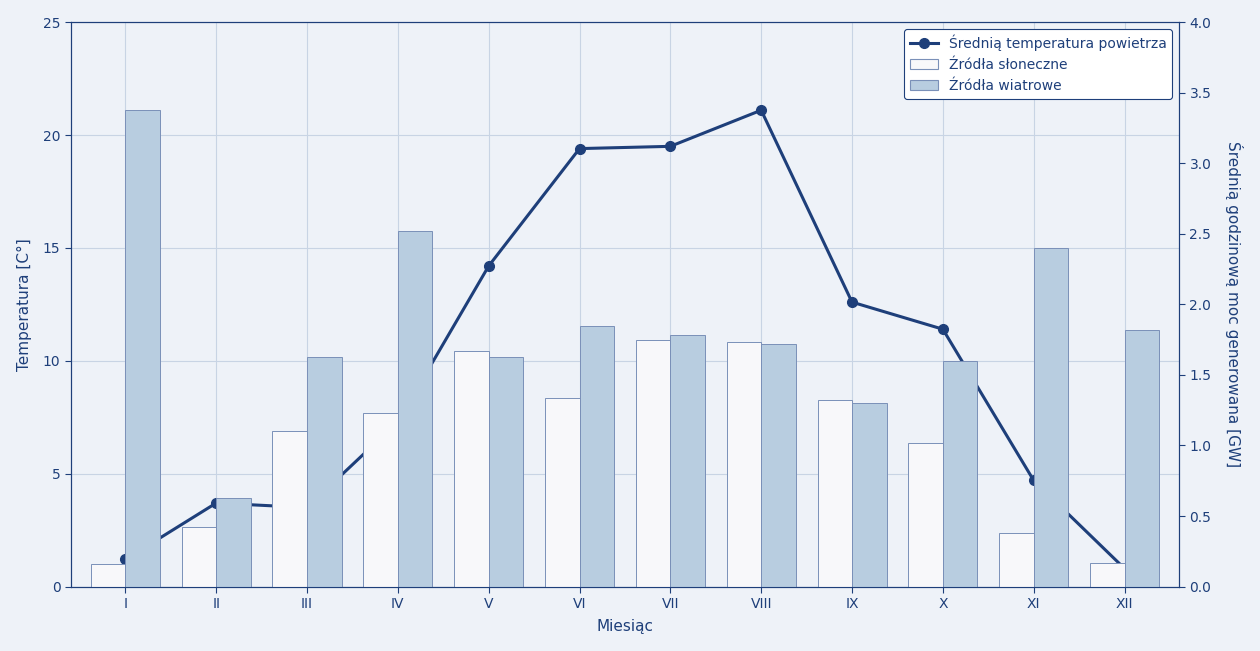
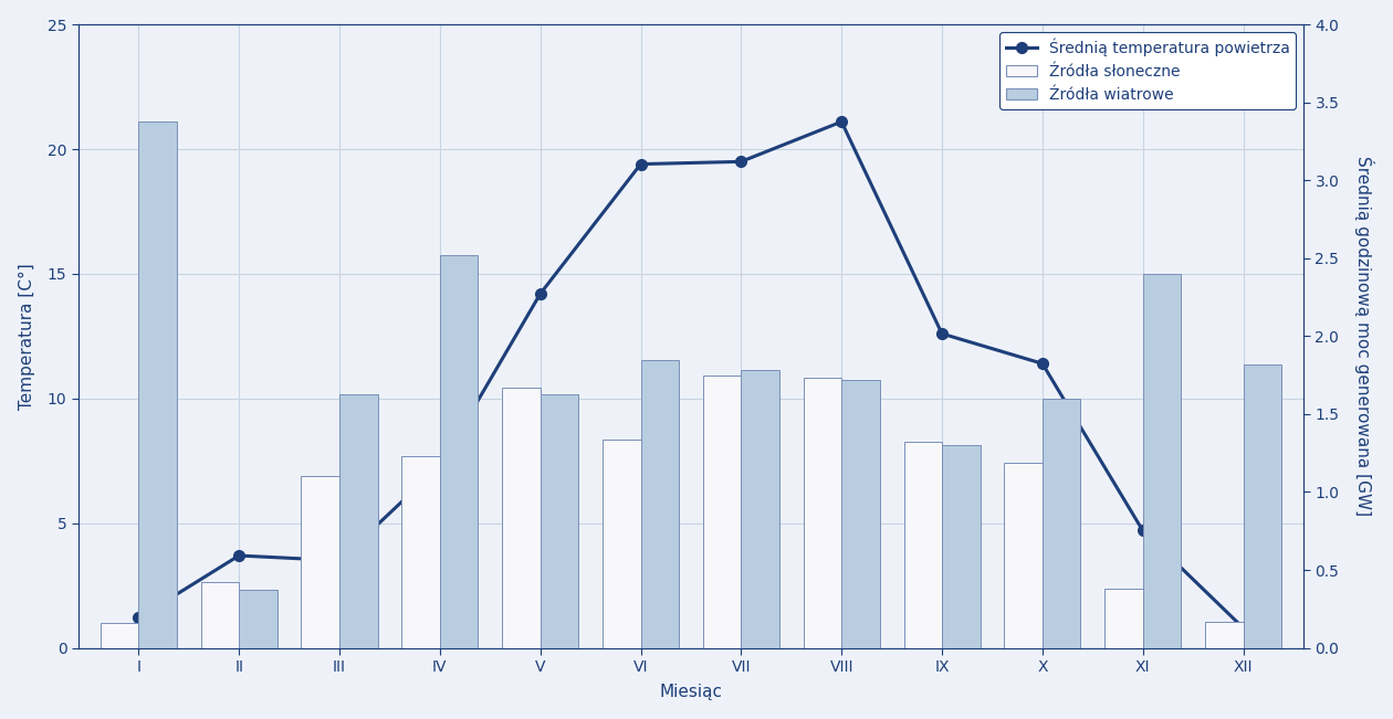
Źródła wiatrowe/II: 0.63 -> 0.37
Źródła słoneczne/X: 1.02 -> 1.19
